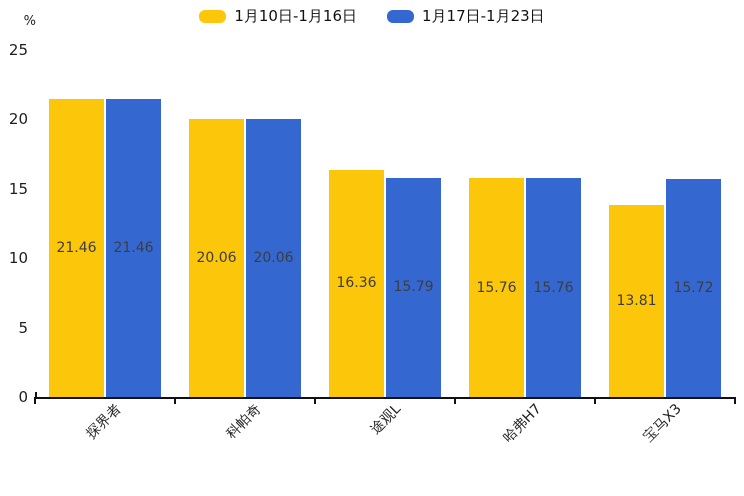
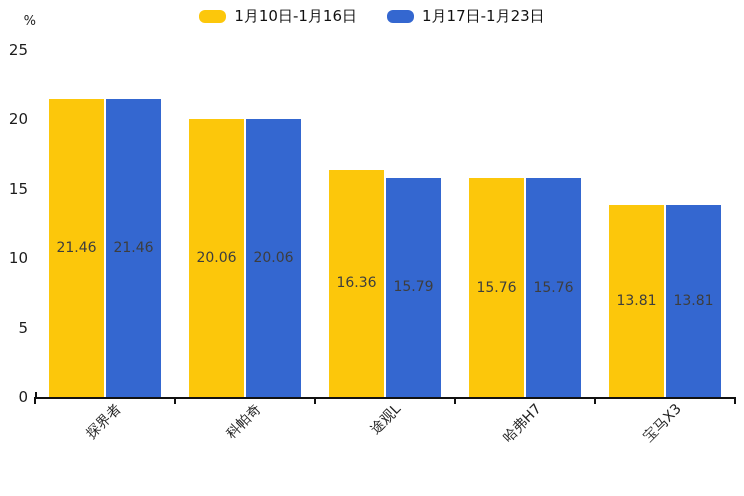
1月17日-1月23日/宝马X3: 15.72 -> 13.81
